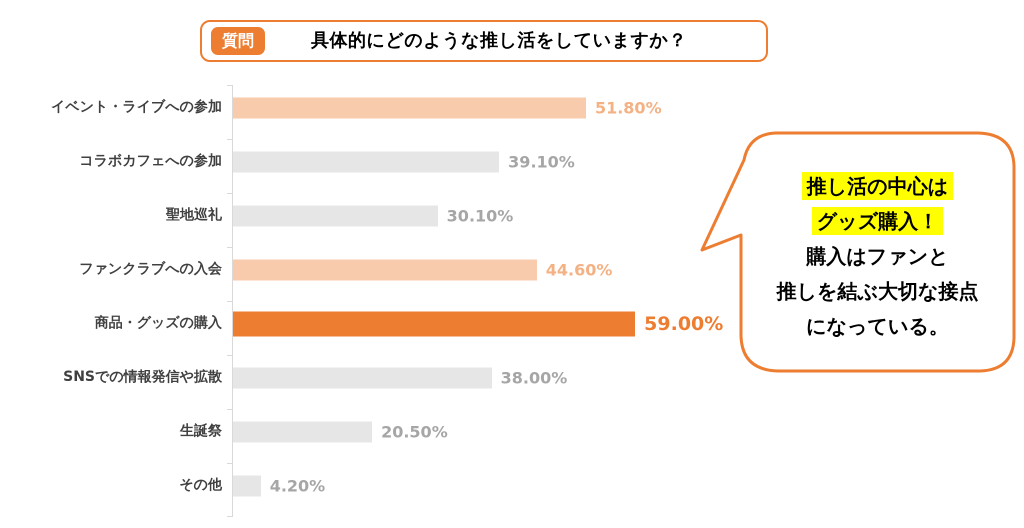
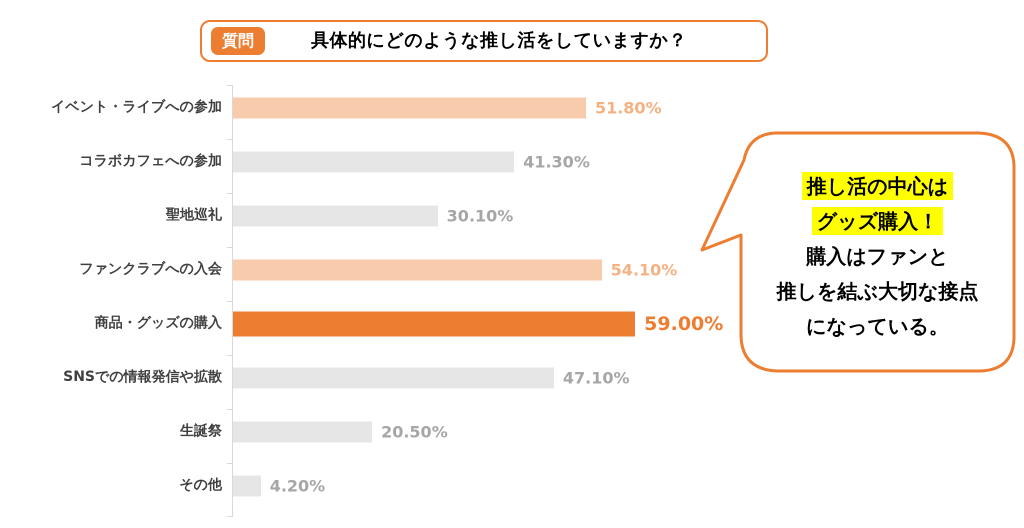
コラボカフェへの参加: 39.10% -> 41.30%
ファンクラブへの入会: 44.60% -> 54.10%
SNSでの情報発信や拡散: 38.00% -> 47.10%
